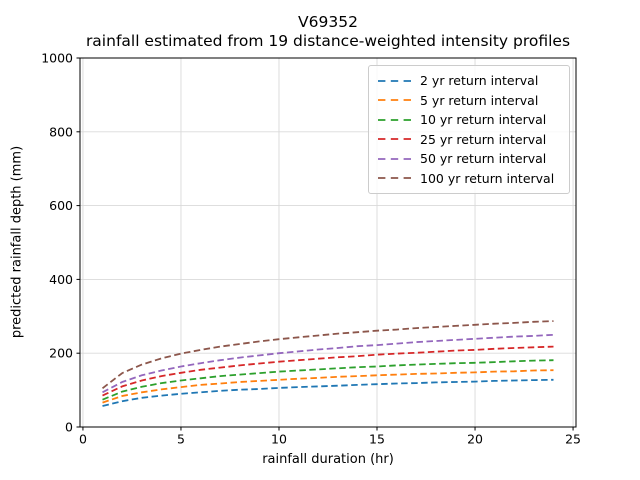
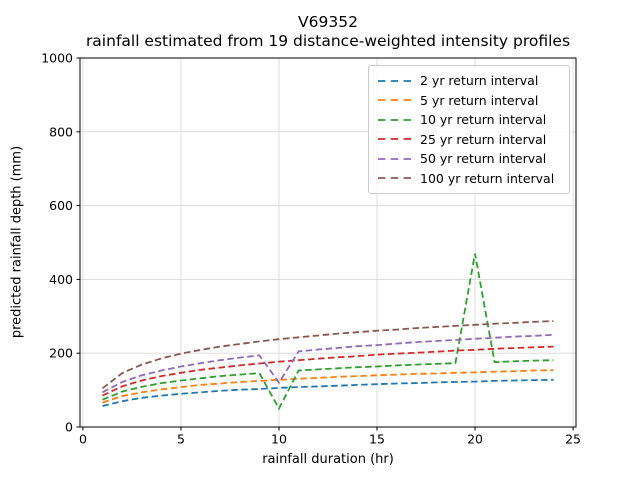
10 yr return interval/10: 150 -> 50
50 yr return interval/10: 200 -> 120
10 yr return interval/20: 170 -> 470
